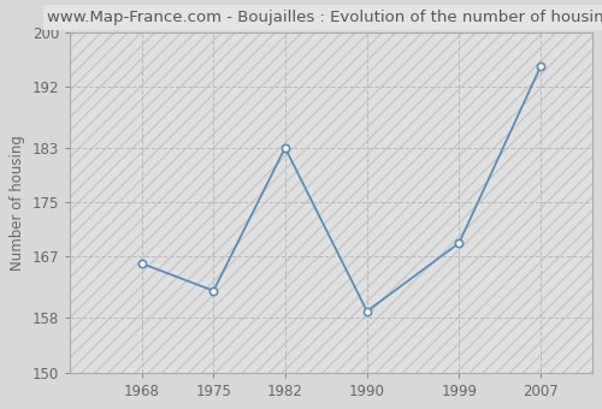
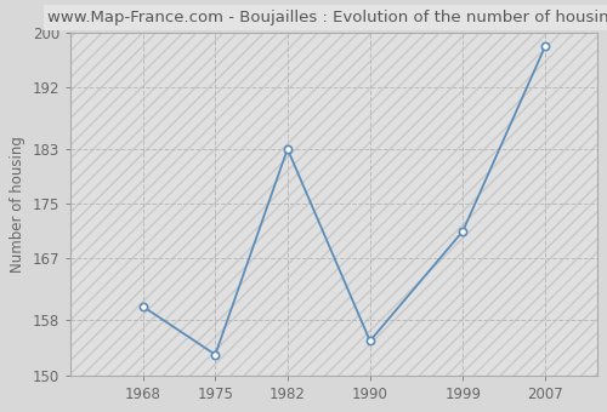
1968: 166 -> 160
1975: 162 -> 153
1990: 159 -> 155
1999: 169 -> 171
2007: 195 -> 198
